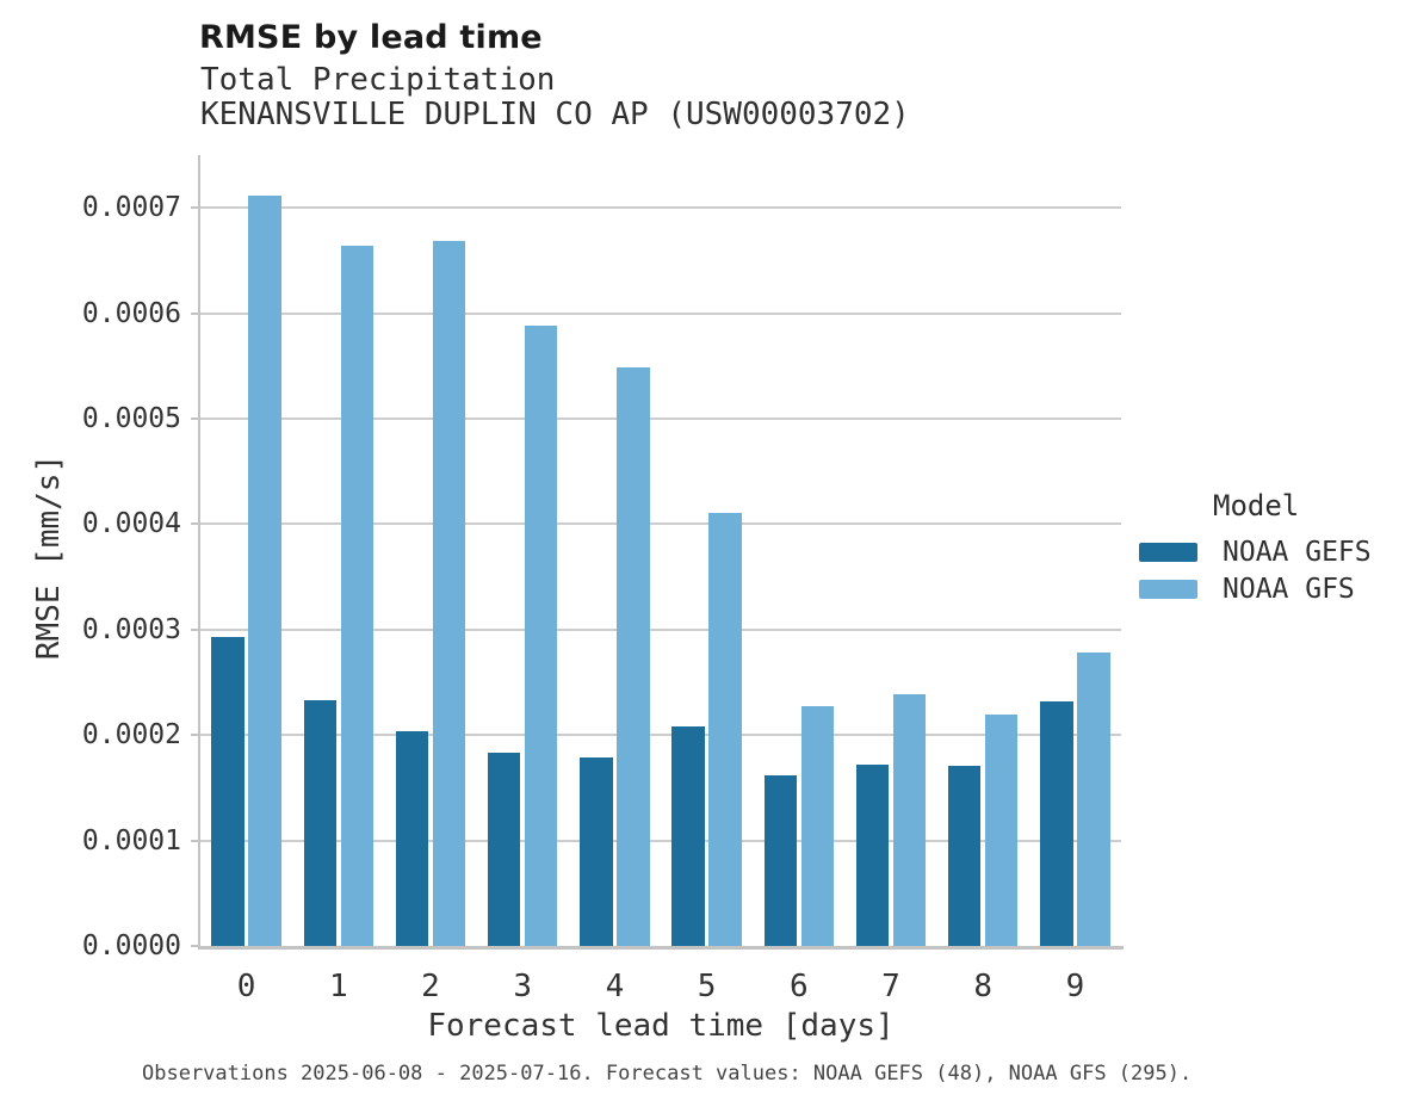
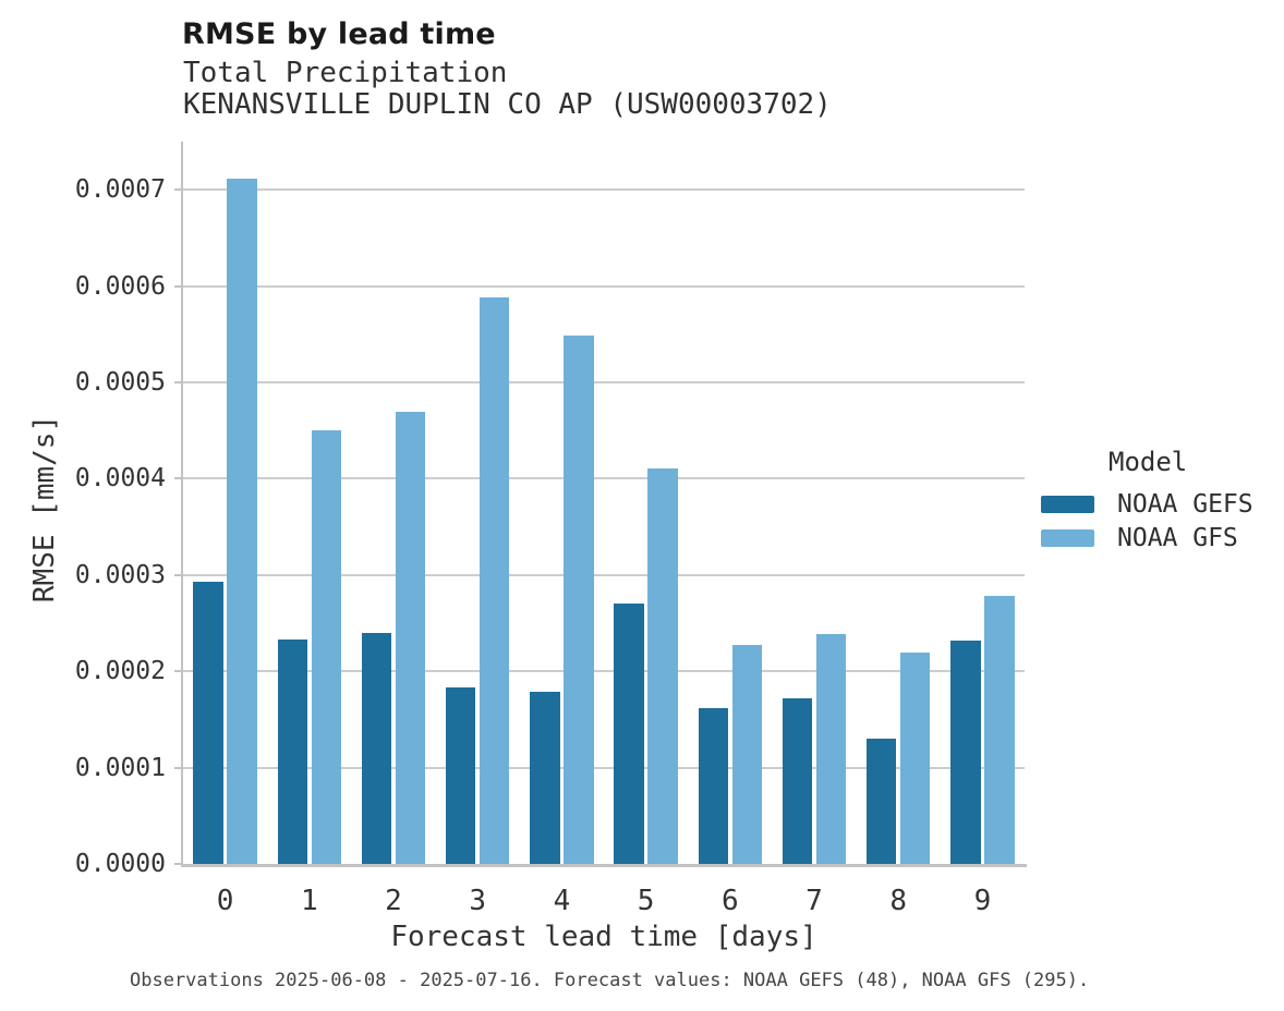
NOAA GFS/1: 0.00066 -> 0.00045
NOAA GEFS/2: 0.00020 -> 0.00024
NOAA GFS/2: 0.00067 -> 0.00047
NOAA GEFS/5: 0.00021 -> 0.00027
NOAA GEFS/8: 0.00017 -> 0.00013
